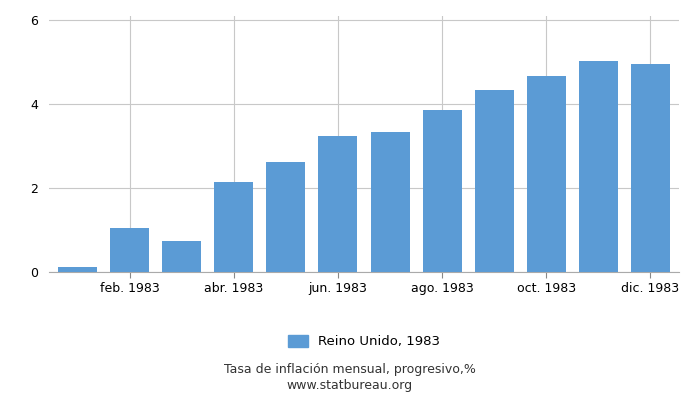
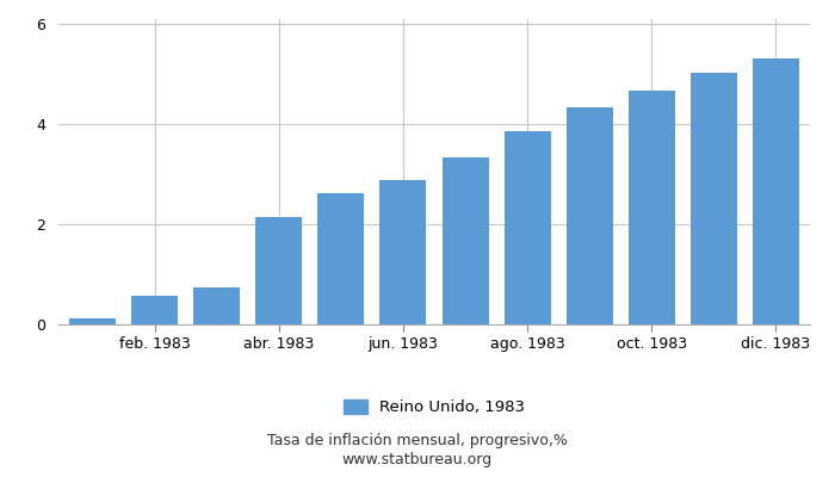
feb. 1983: 1.05 -> 0.57
jun. 1983: 3.25 -> 2.88
dic. 1983: 4.95 -> 5.32
